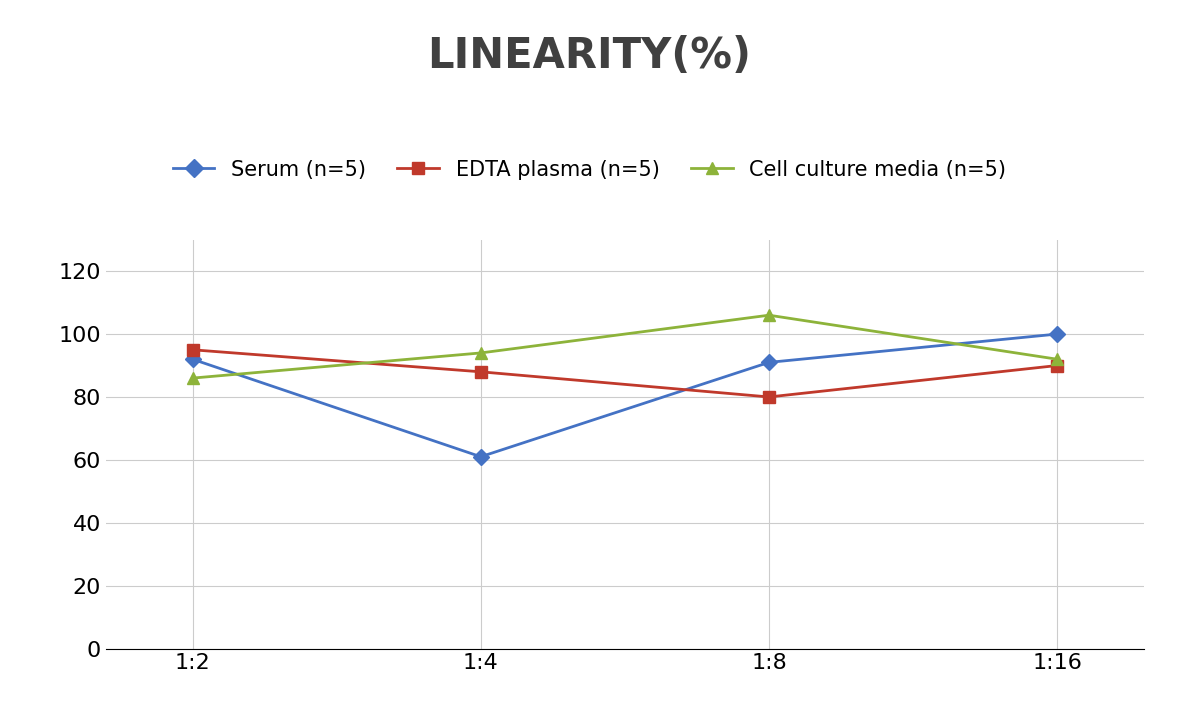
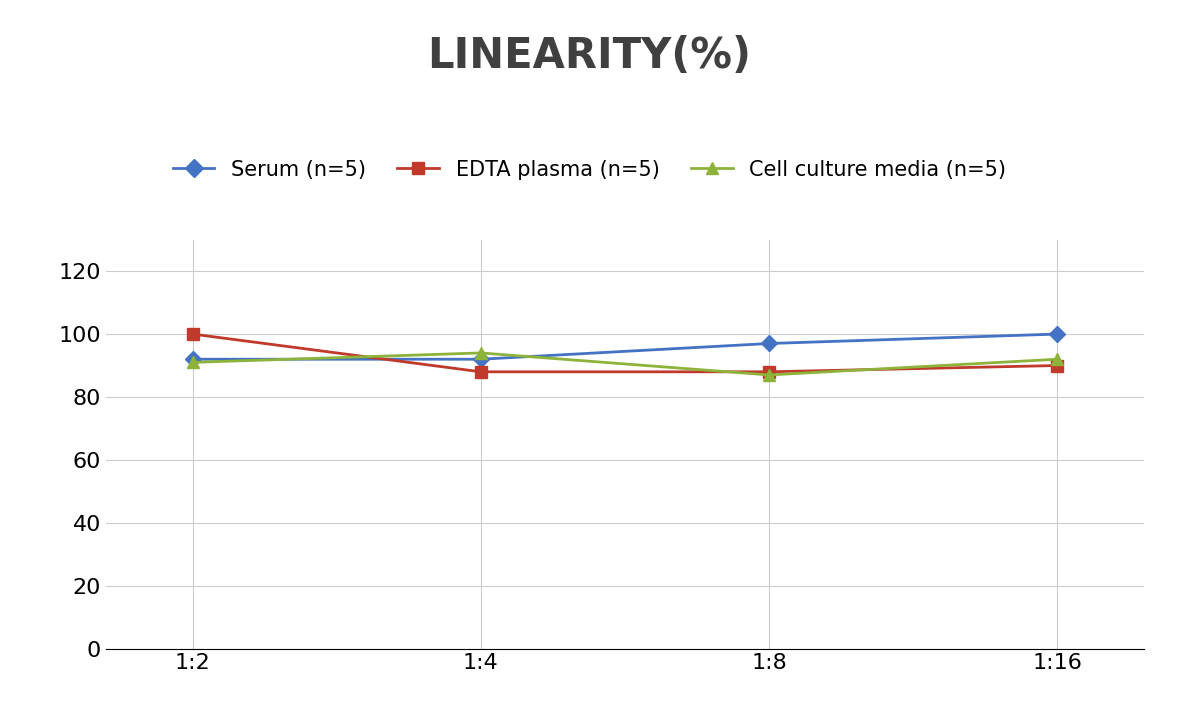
EDTA plasma (n=5)/1:2: 95 -> 100
Cell culture media (n=5)/1:2: 86 -> 91
Serum (n=5)/1:4: 61 -> 92
Serum (n=5)/1:8: 91 -> 97
EDTA plasma (n=5)/1:8: 80 -> 88
Cell culture media (n=5)/1:8: 106 -> 87
